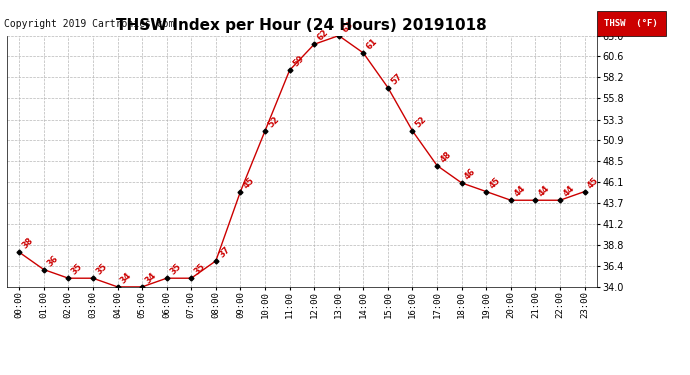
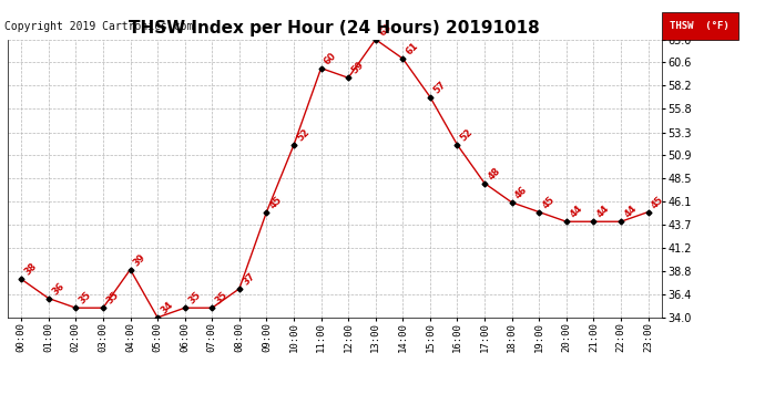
04:00: 34 -> 39
11:00: 59 -> 60
12:00: 62 -> 59
